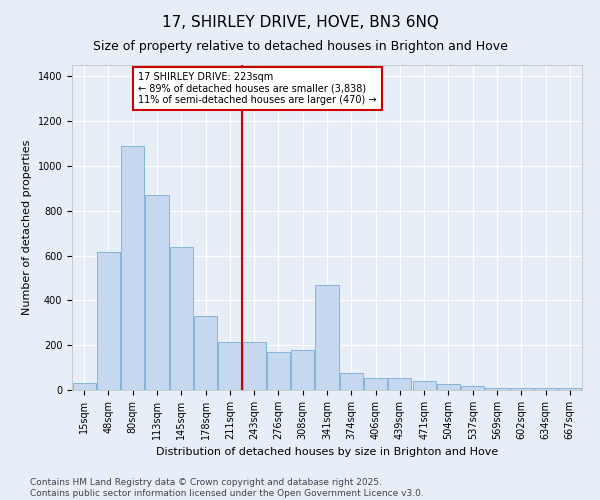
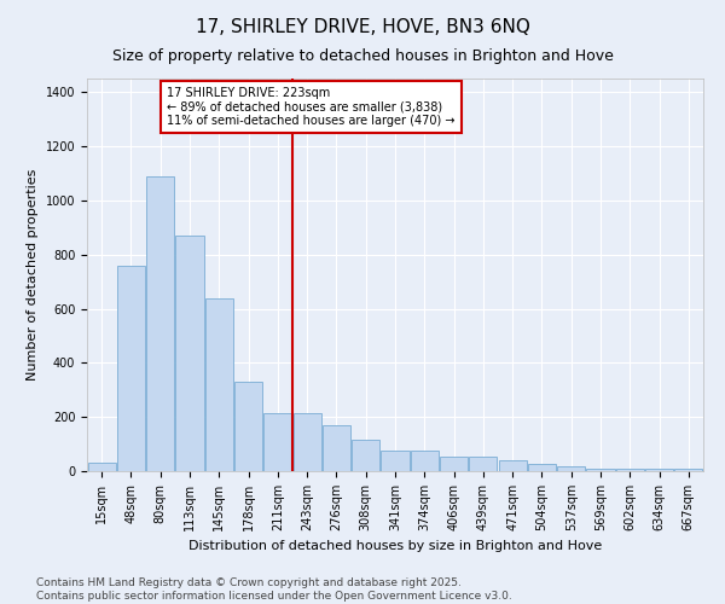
48sqm: 615 -> 760
308sqm: 180 -> 115
341sqm: 470 -> 75
